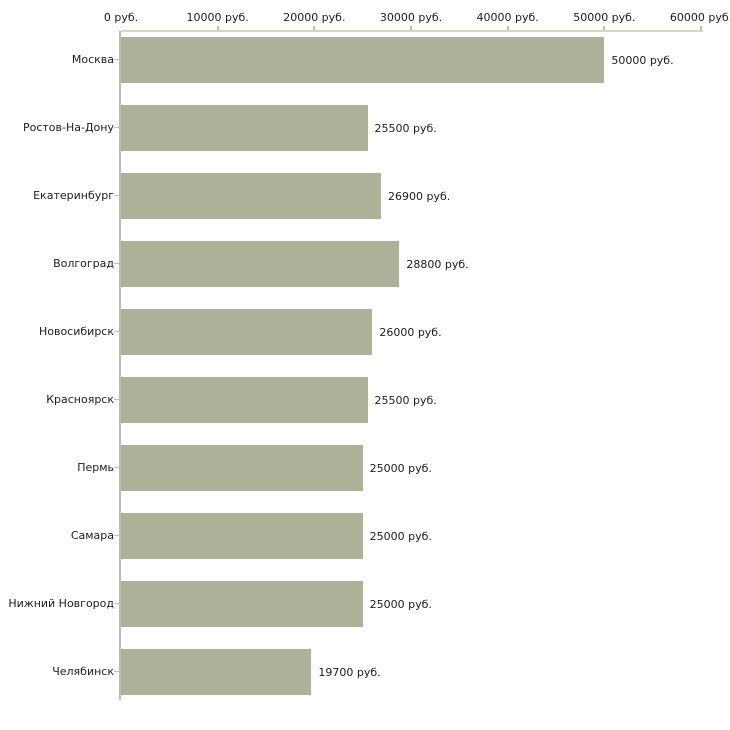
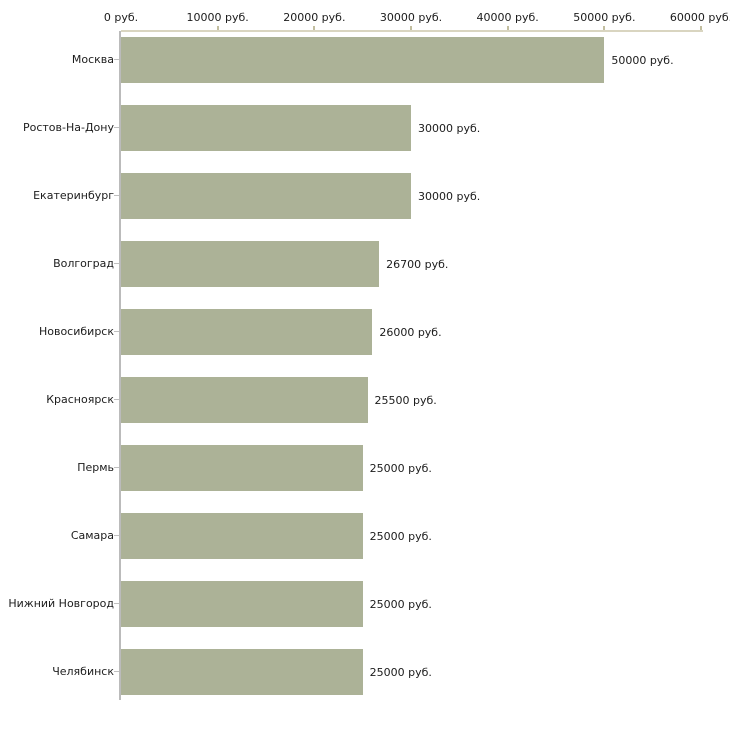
Ростов-На-Дону: 25500 -> 30000
Екатеринбург: 26900 -> 30000
Волгоград: 28800 -> 26700
Челябинск: 19700 -> 25000
